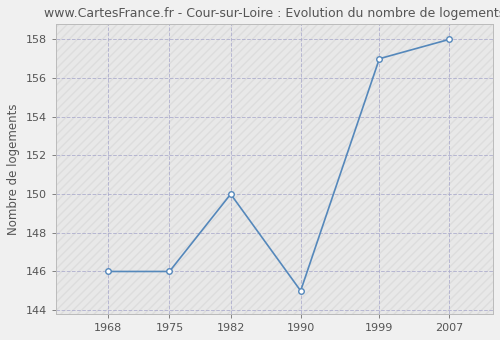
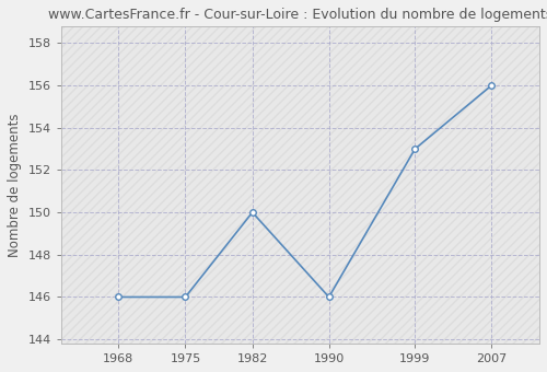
1990: 145 -> 146
1999: 157 -> 153
2007: 158 -> 156
